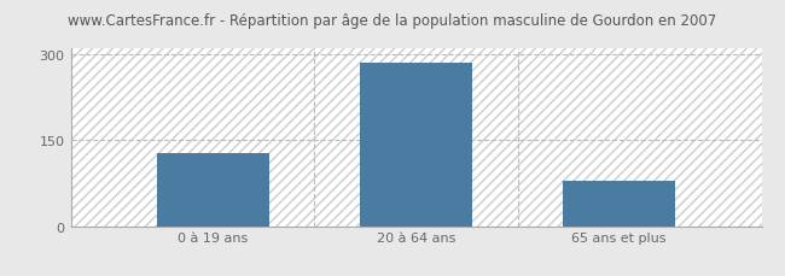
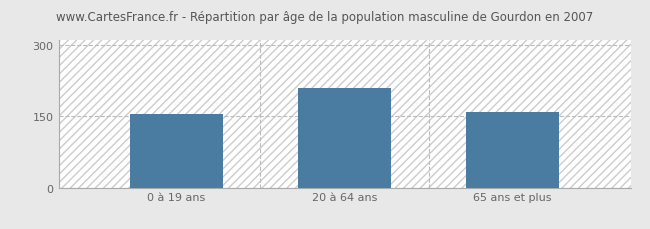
0 à 19 ans: 127 -> 155
20 à 64 ans: 285 -> 210
65 ans et plus: 80 -> 160
